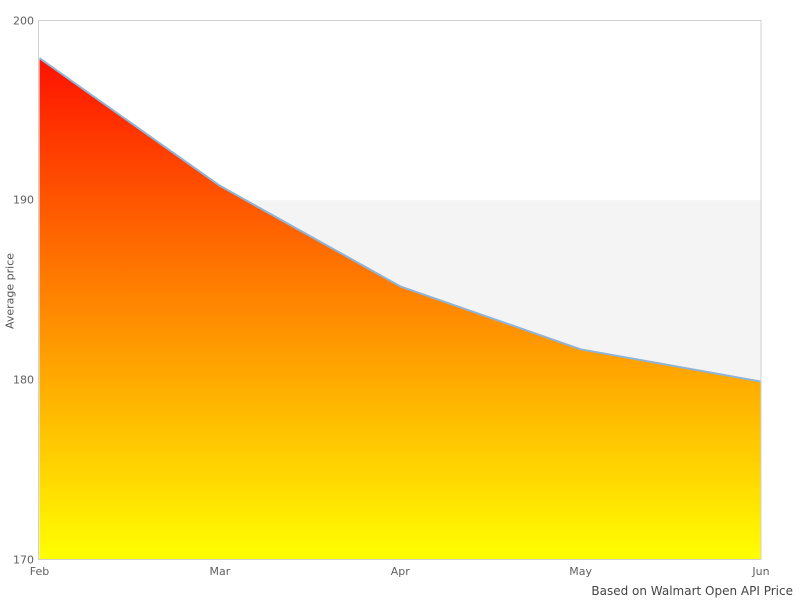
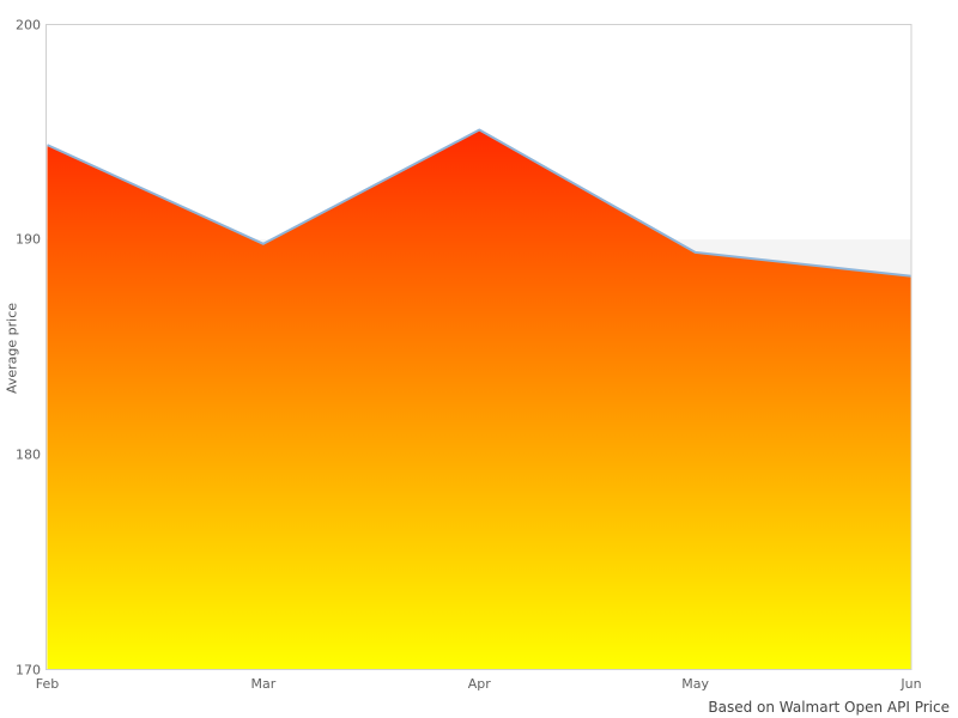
Feb: 197.9 -> 194.4
Mar: 190.8 -> 189.8
Apr: 185.2 -> 195.1
May: 181.7 -> 189.4
Jun: 179.9 -> 188.3
